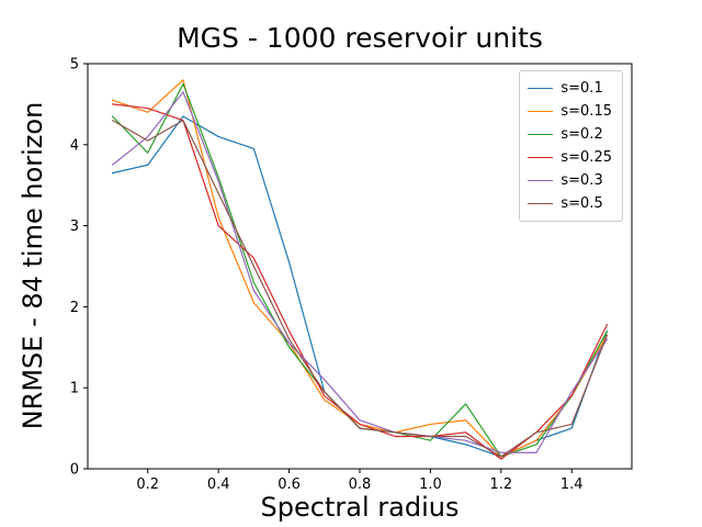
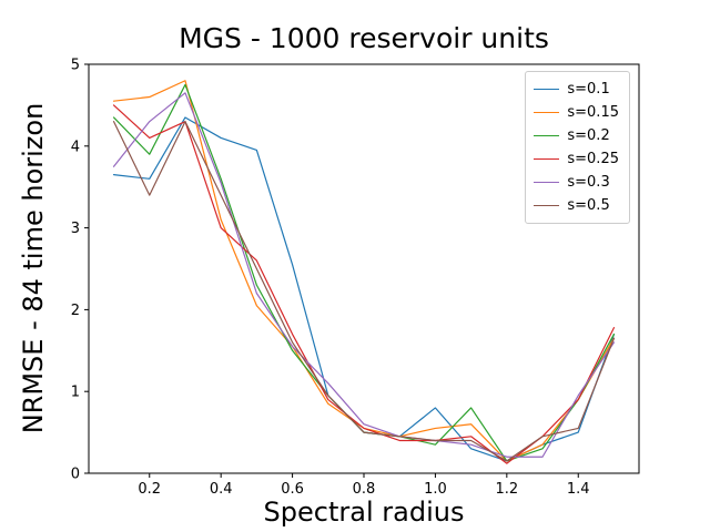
s=0.1/0.2: 3.8 -> 3.6
s=0.15/0.2: 4.4 -> 4.6
s=0.25/0.2: 4.5 -> 4.1
s=0.3/0.2: 4.1 -> 4.3
s=0.5/0.2: 4.0 -> 3.4
s=0.1/1.0: 0.4 -> 0.8
